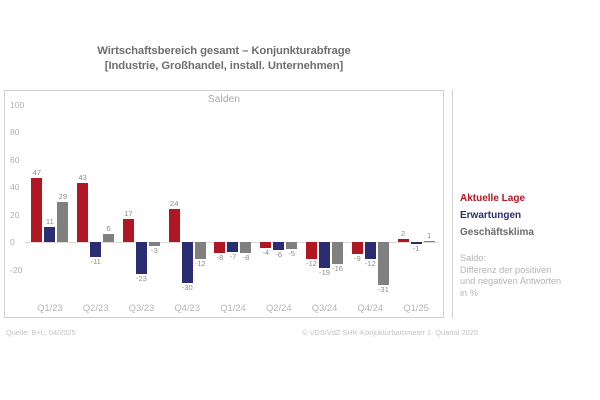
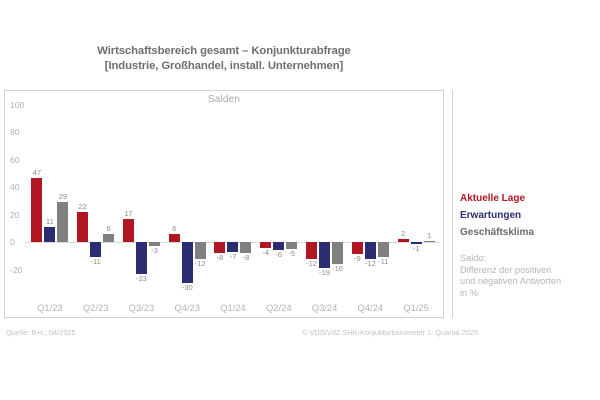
Aktuelle Lage/Q2/23: 43 -> 22
Aktuelle Lage/Q4/23: 24 -> 6
Geschäftsklima/Q4/24: -31 -> -11
